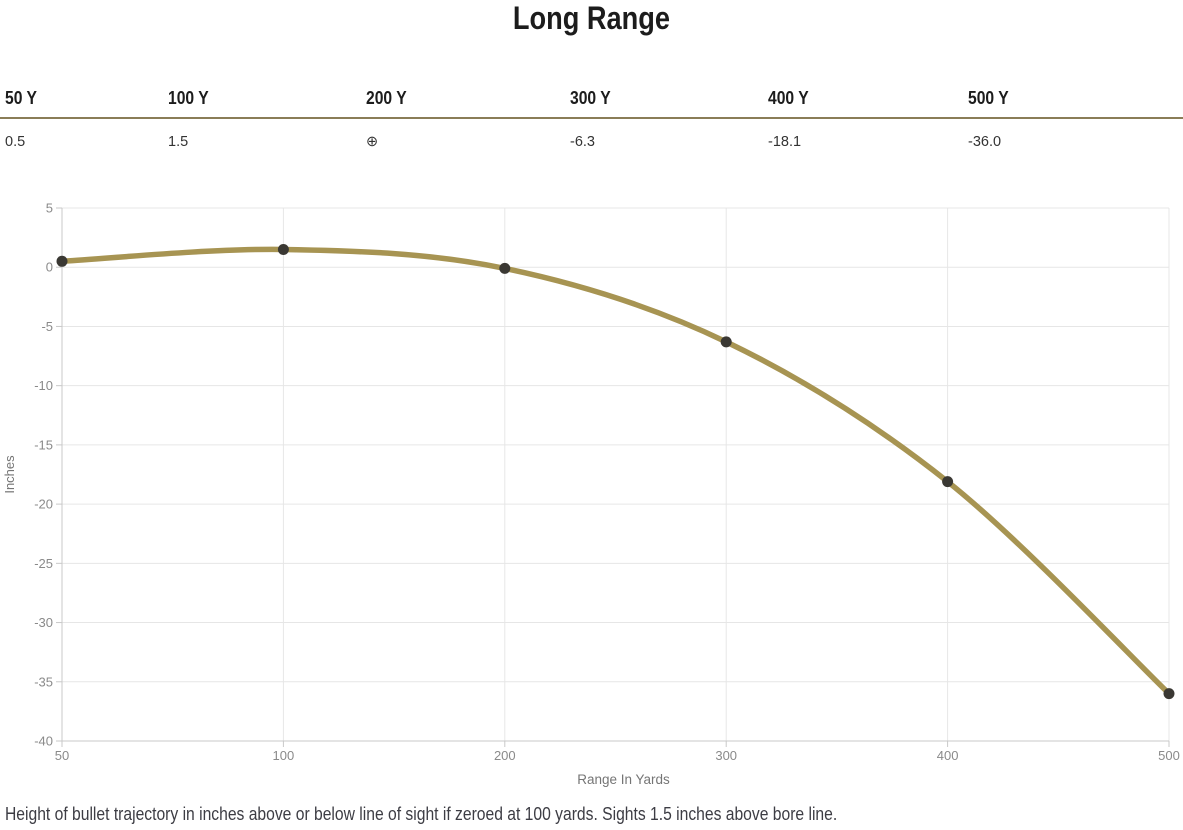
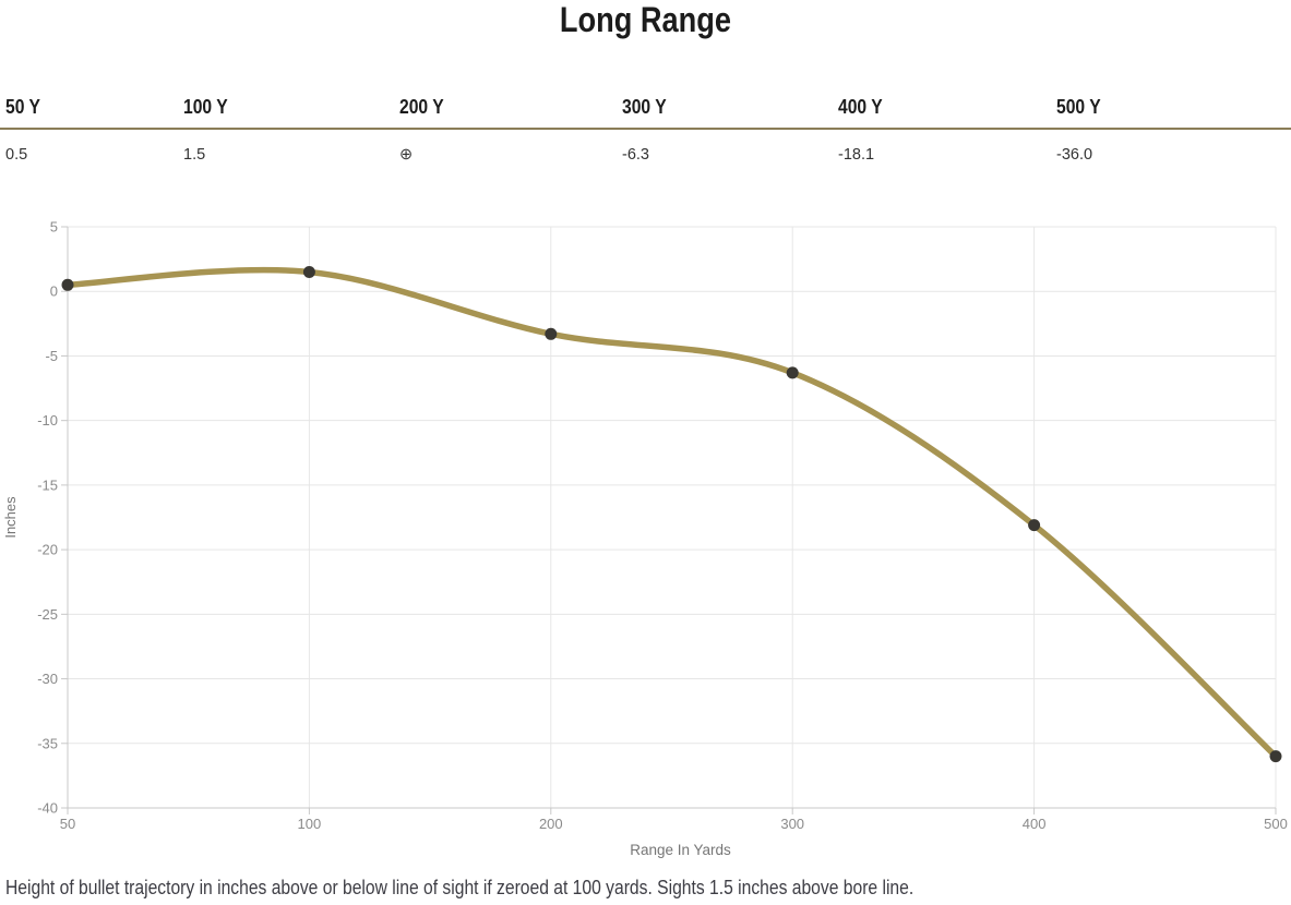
200: -0.1 -> -3.3
